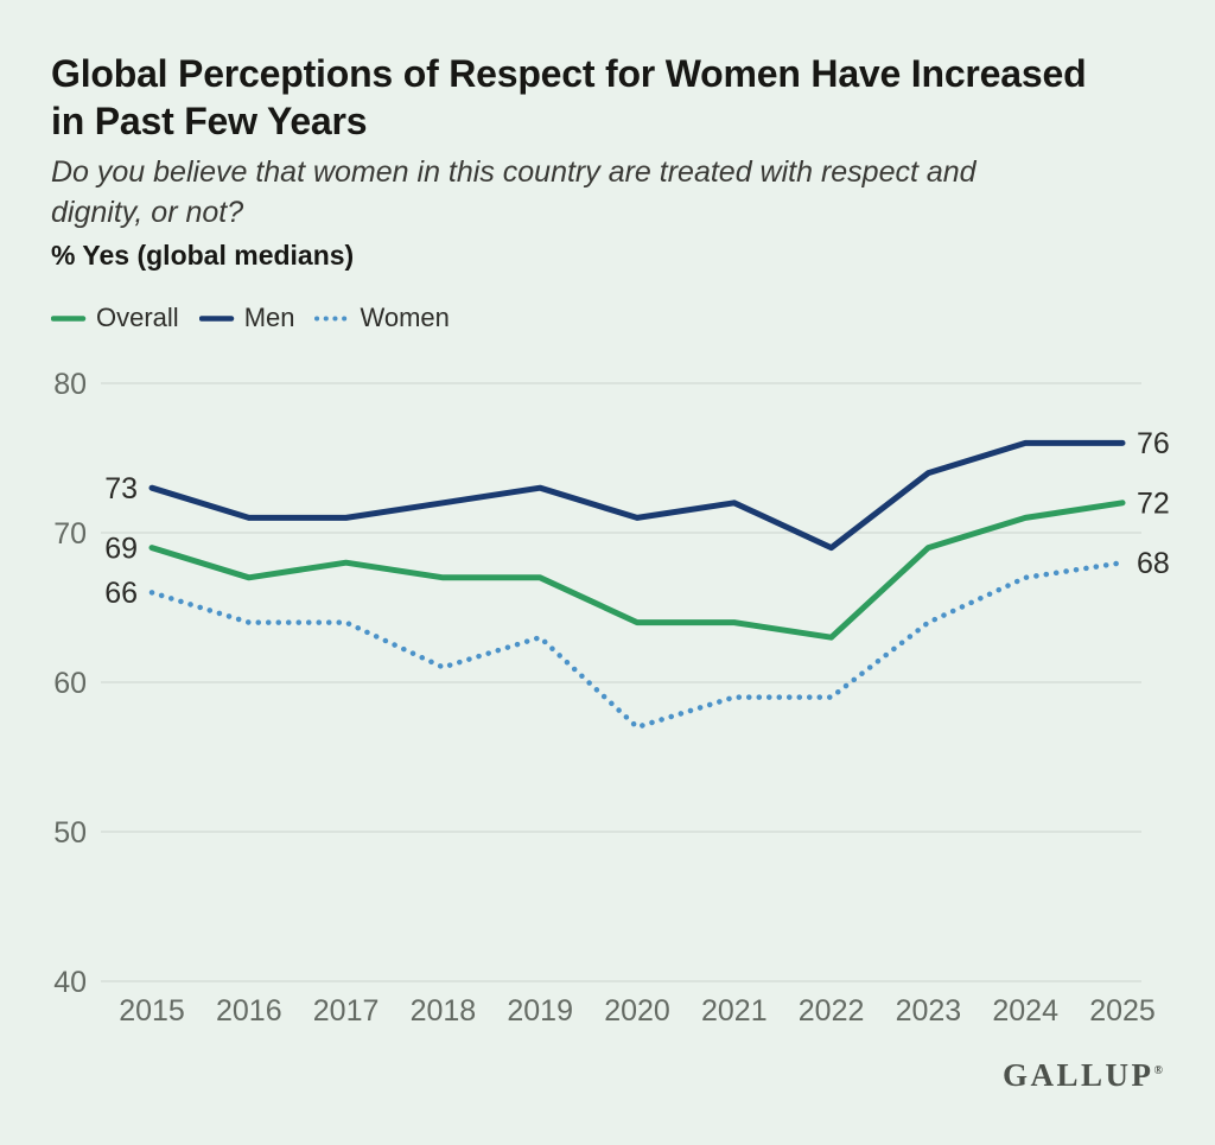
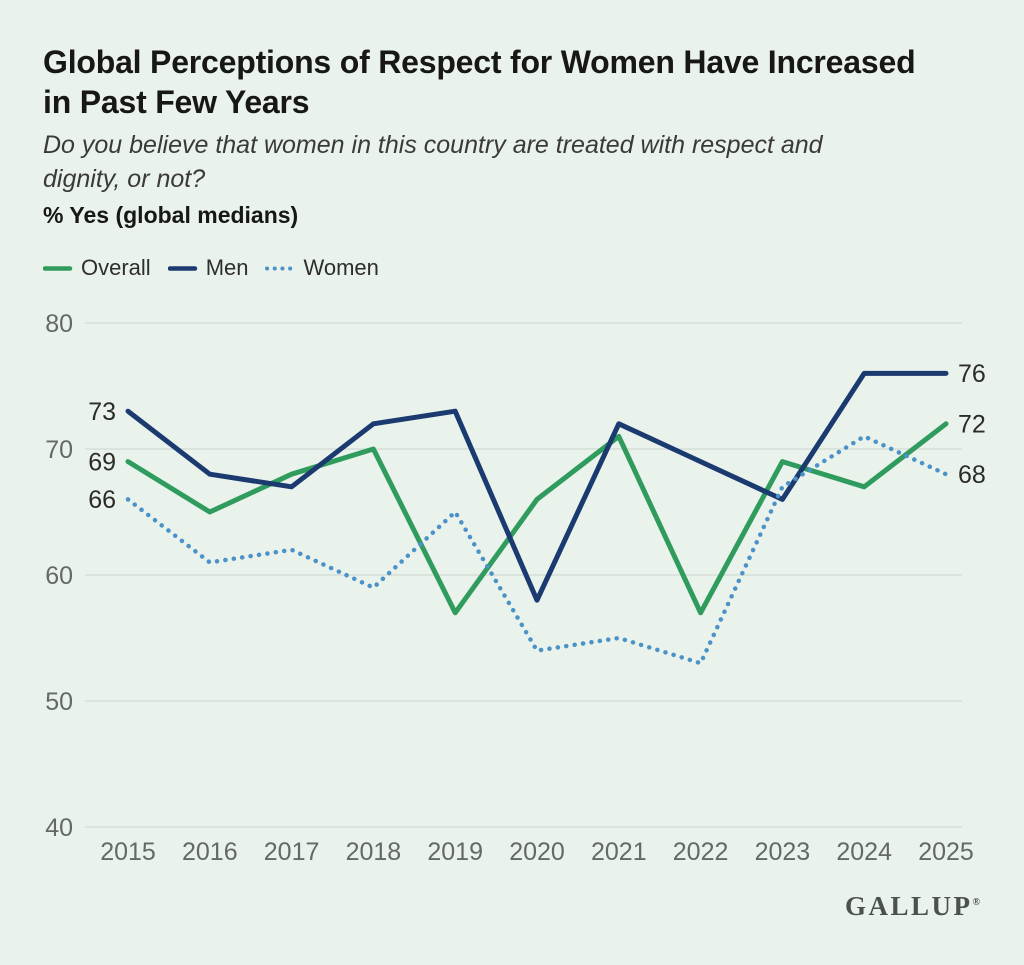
Overall/2016: 67 -> 65
Men/2016: 71 -> 68
Women/2016: 64 -> 61
Men/2017: 71 -> 67
Women/2017: 64 -> 62
Overall/2018: 67 -> 70
Women/2018: 61 -> 59
Overall/2019: 67 -> 57
Women/2019: 63 -> 65
Overall/2020: 64 -> 66
Men/2020: 71 -> 58
Women/2020: 57 -> 54
Overall/2021: 64 -> 71
Women/2021: 59 -> 55
Overall/2022: 63 -> 57
Women/2022: 59 -> 53
Men/2023: 74 -> 66
Women/2023: 64 -> 67
Overall/2024: 71 -> 67
Women/2024: 67 -> 71
